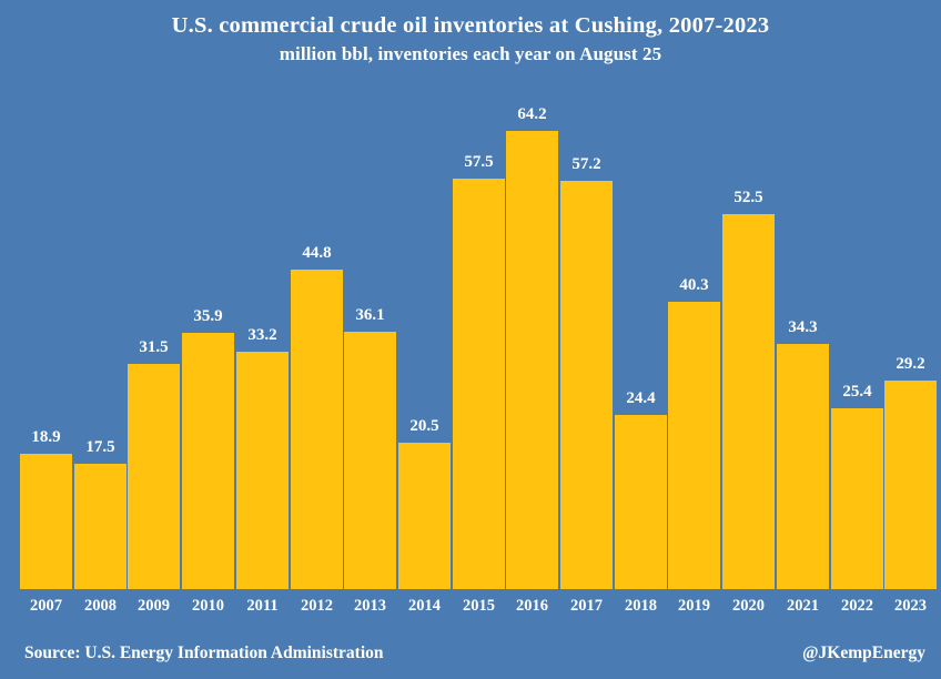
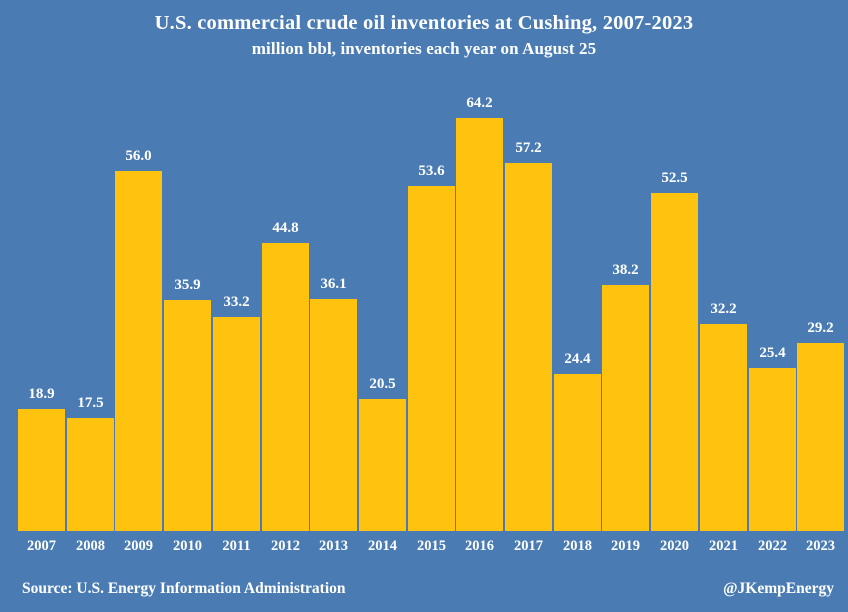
2009: 31.5 -> 56.0
2015: 57.5 -> 53.6
2019: 40.3 -> 38.2
2021: 34.3 -> 32.2
